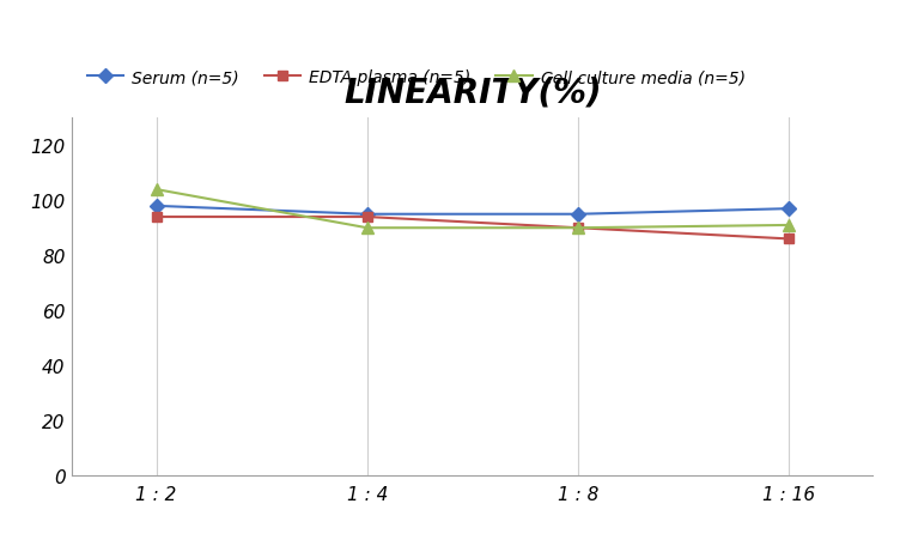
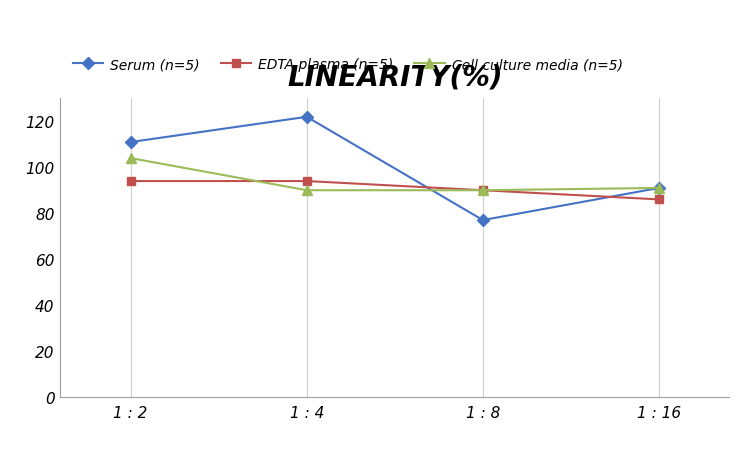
Serum (n=5)/1 : 2: 98 -> 111
Serum (n=5)/1 : 4: 95 -> 122
Serum (n=5)/1 : 8: 95 -> 77
Serum (n=5)/1 : 16: 97 -> 91
